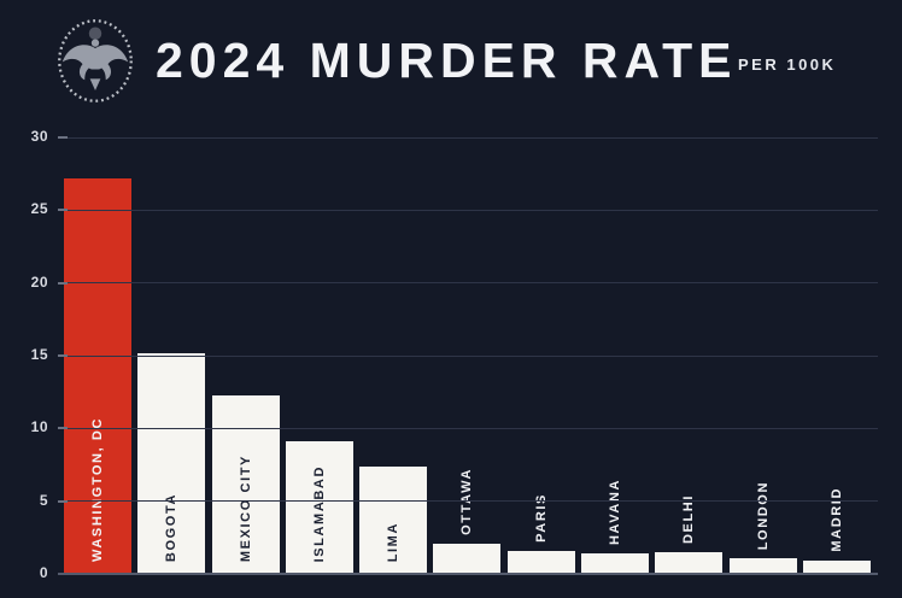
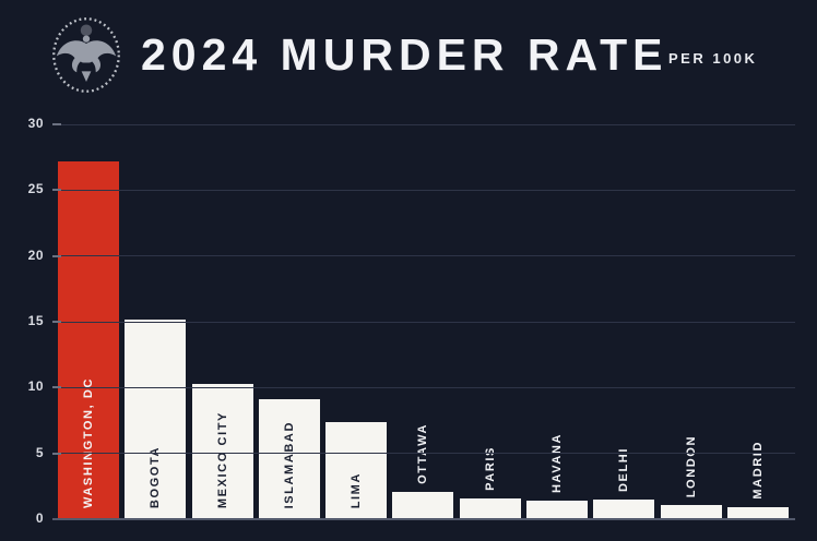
MEXICO CITY: 12.3 -> 10.3
